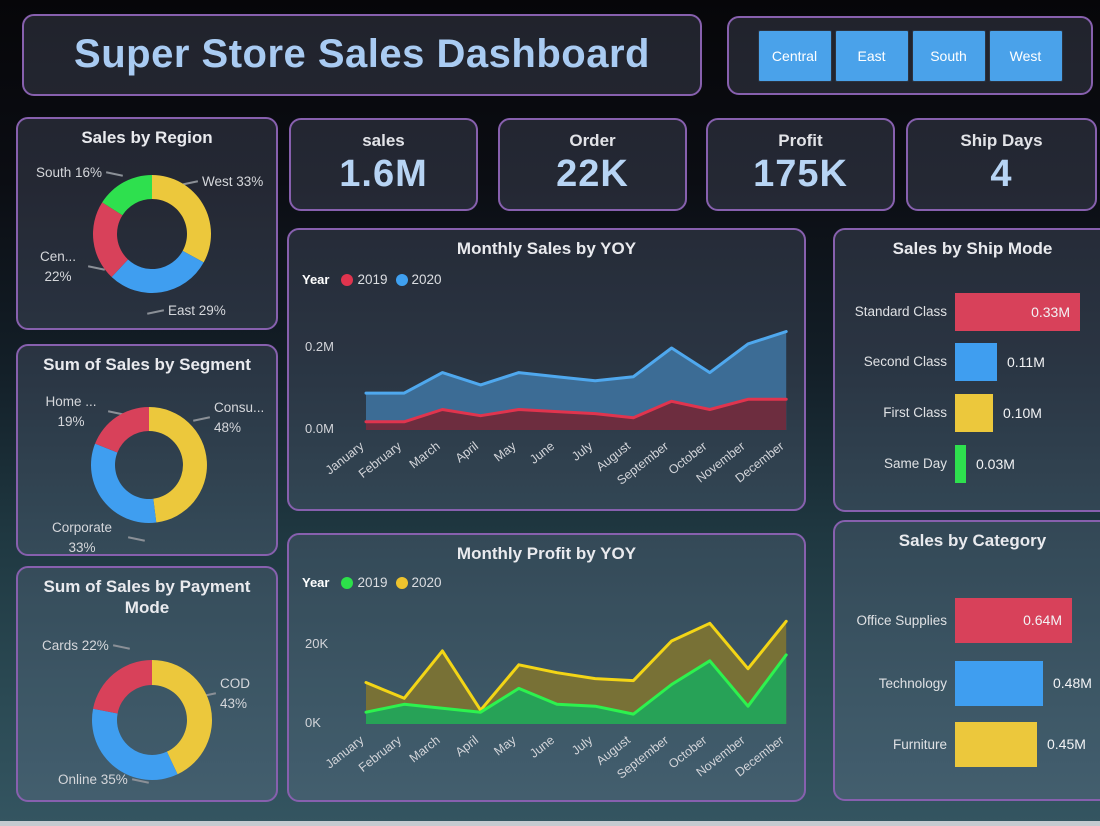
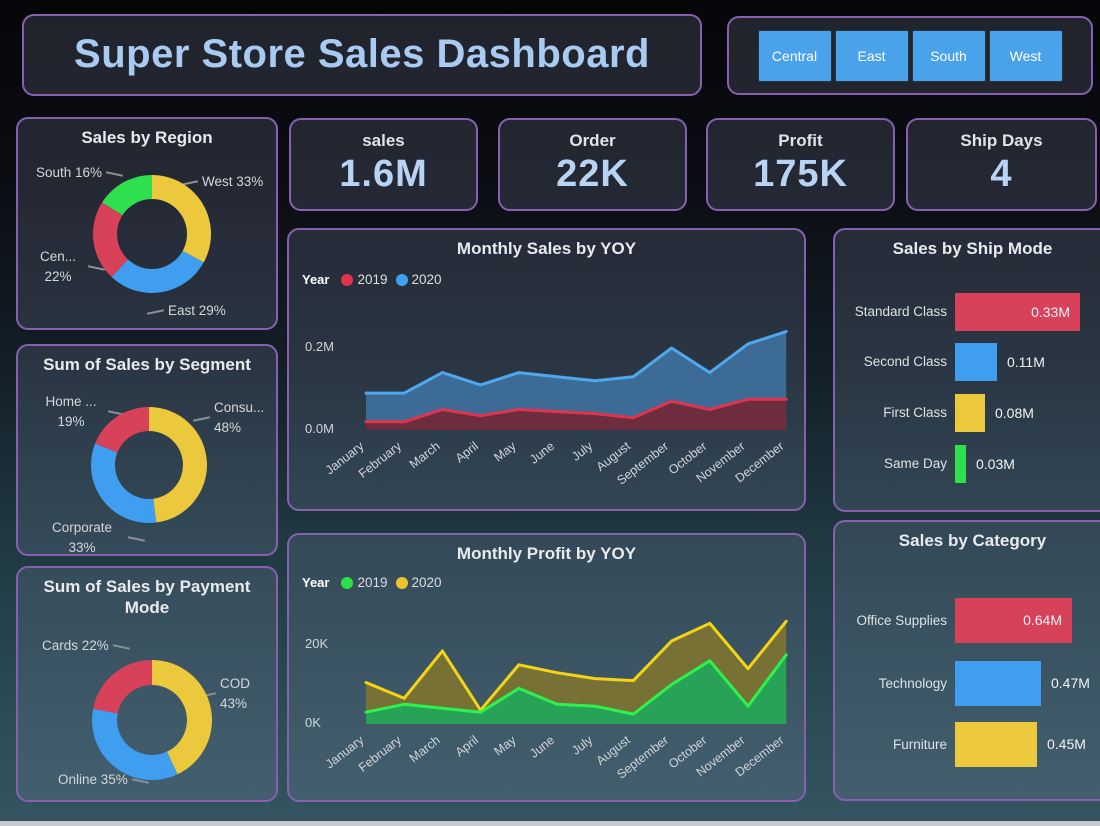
Sales by Ship Mode/First Class: 0.10M -> 0.08M
Sales by Category/Technology: 0.48M -> 0.47M
